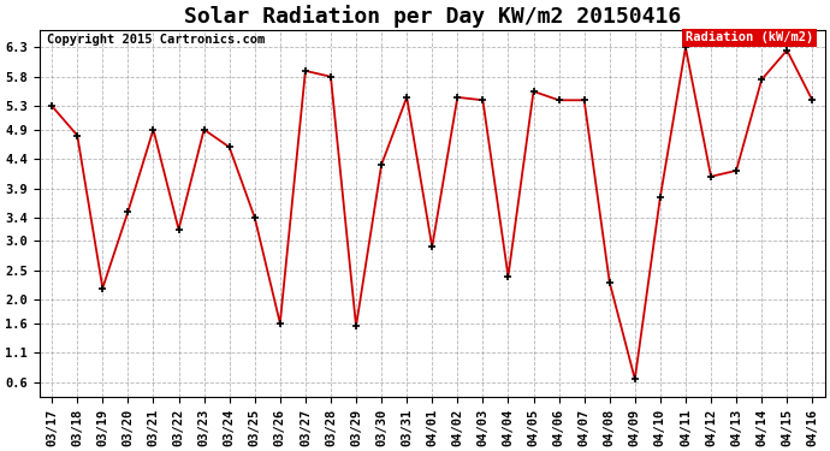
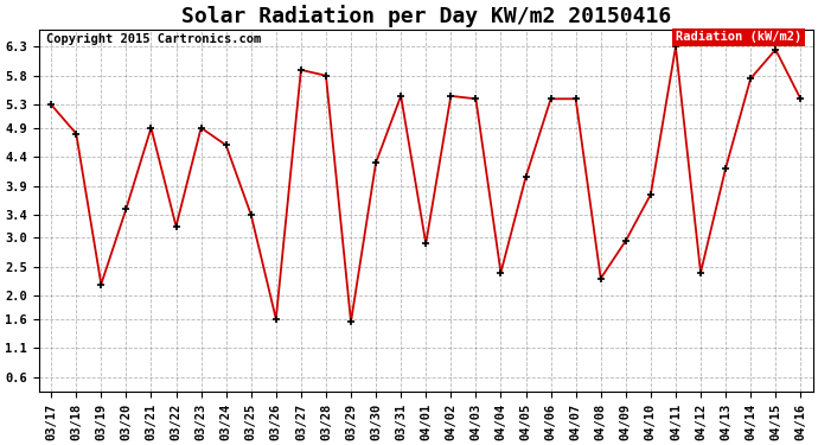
04/05: 5.55 -> 4.05
04/09: 0.65 -> 2.95
04/12: 4.10 -> 2.40
